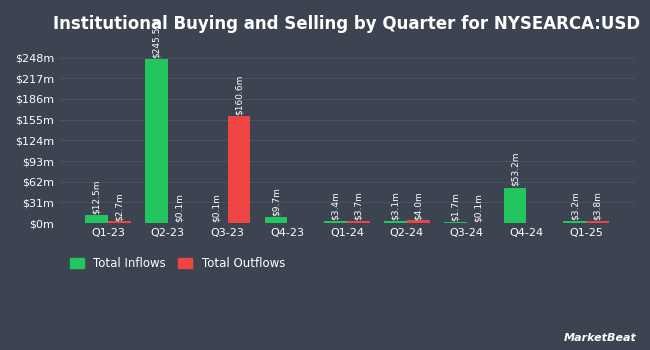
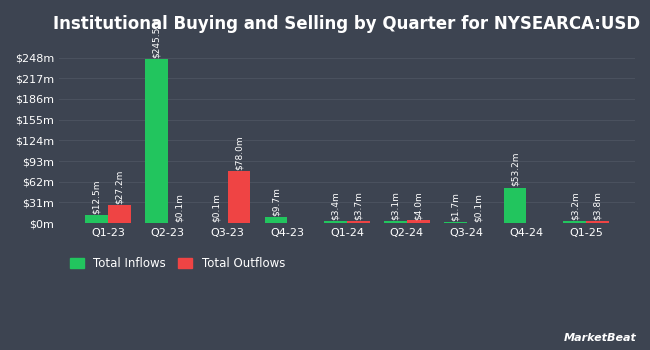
Total Outflows/Q1-23: $2.7m -> $27.2m
Total Outflows/Q3-23: $160.6m -> $78.0m
